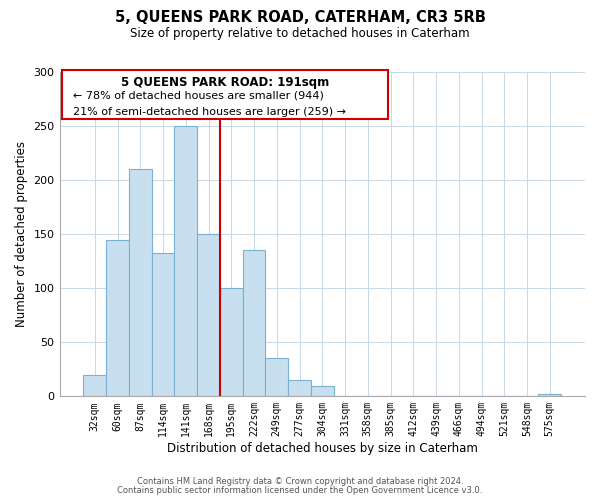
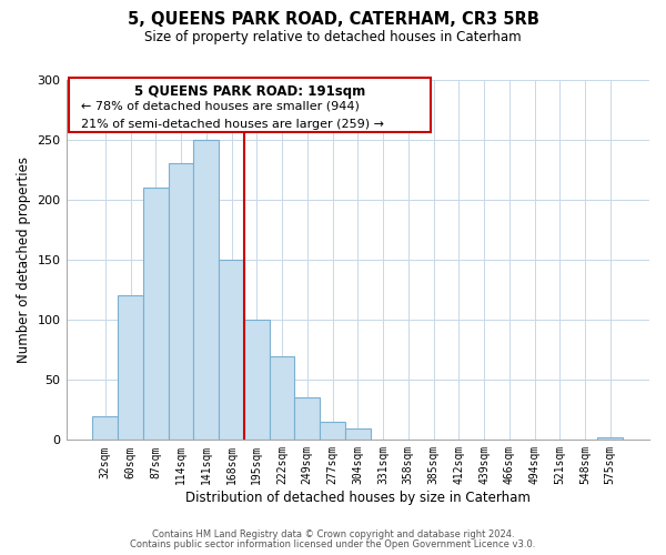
60sqm: 144 -> 120
114sqm: 132 -> 230
222sqm: 135 -> 70
